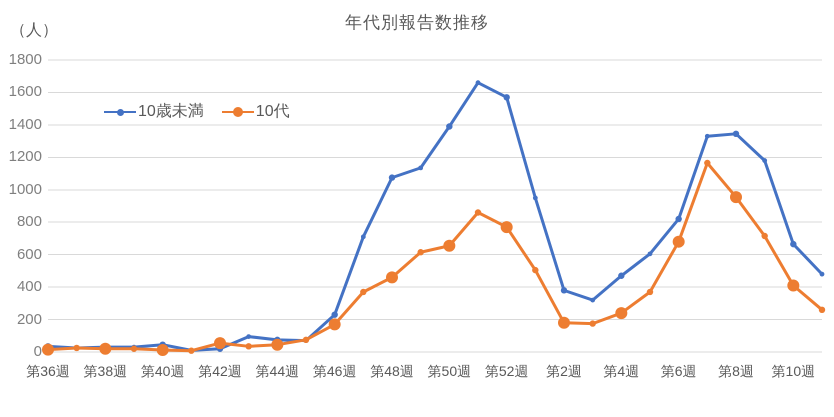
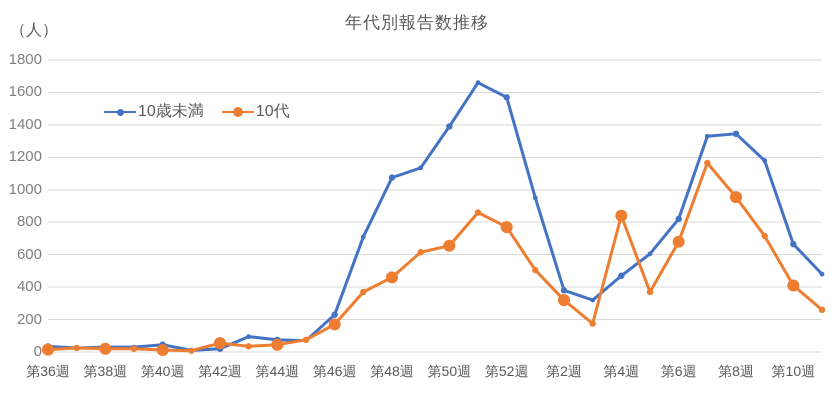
10代/第2週: 180 -> 320
10代/第4週: 240 -> 840
